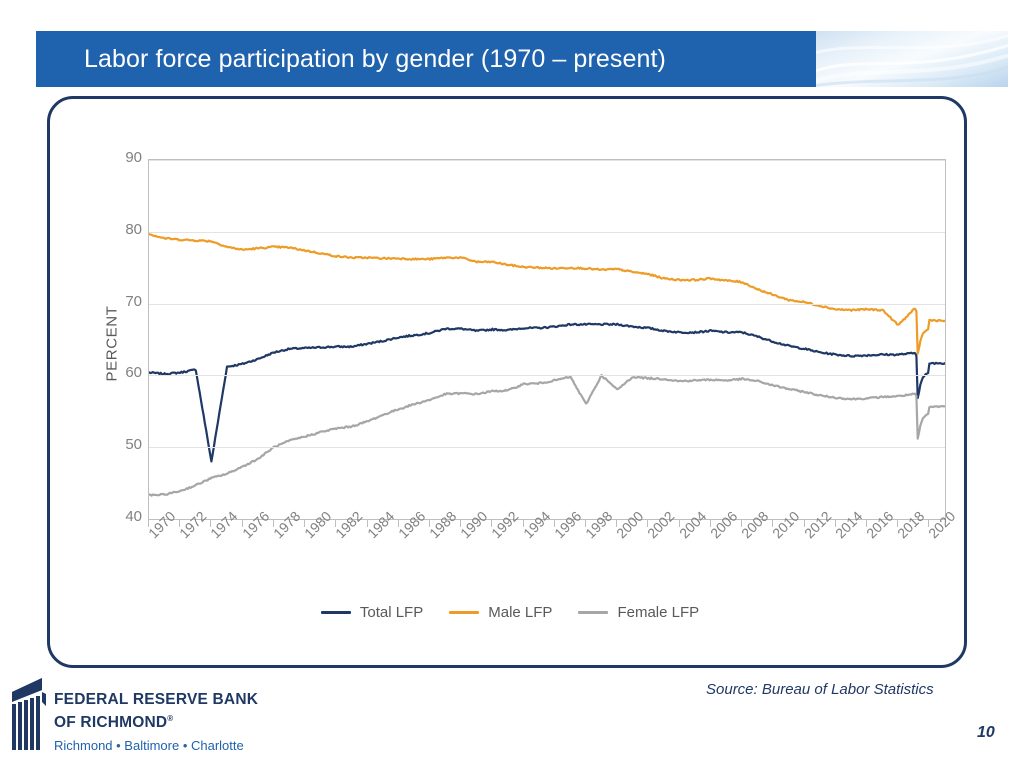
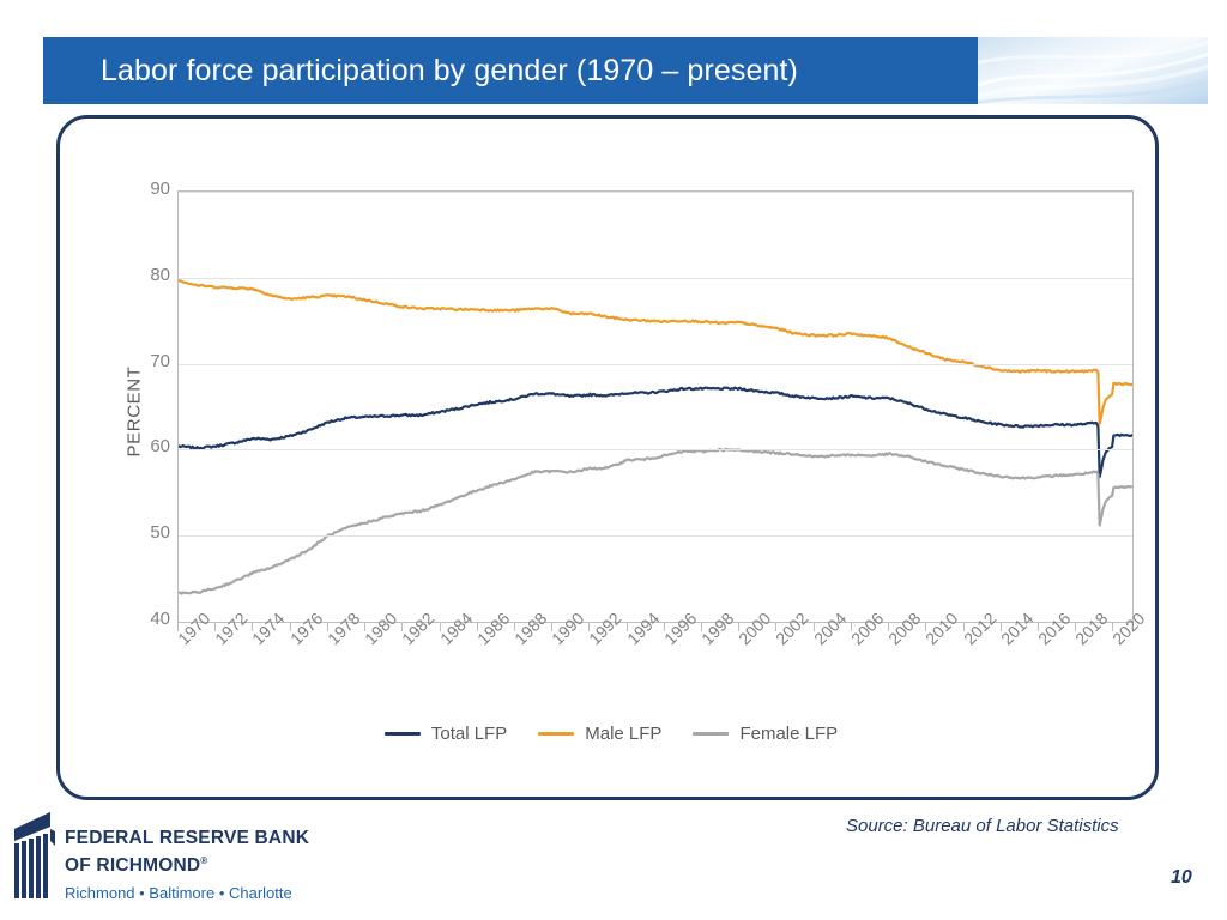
Total LFP/1974: 48 -> 61
Female LFP/1998: 56 -> 60
Female LFP/2000: 58 -> 60
Male LFP/2018: 67 -> 69
